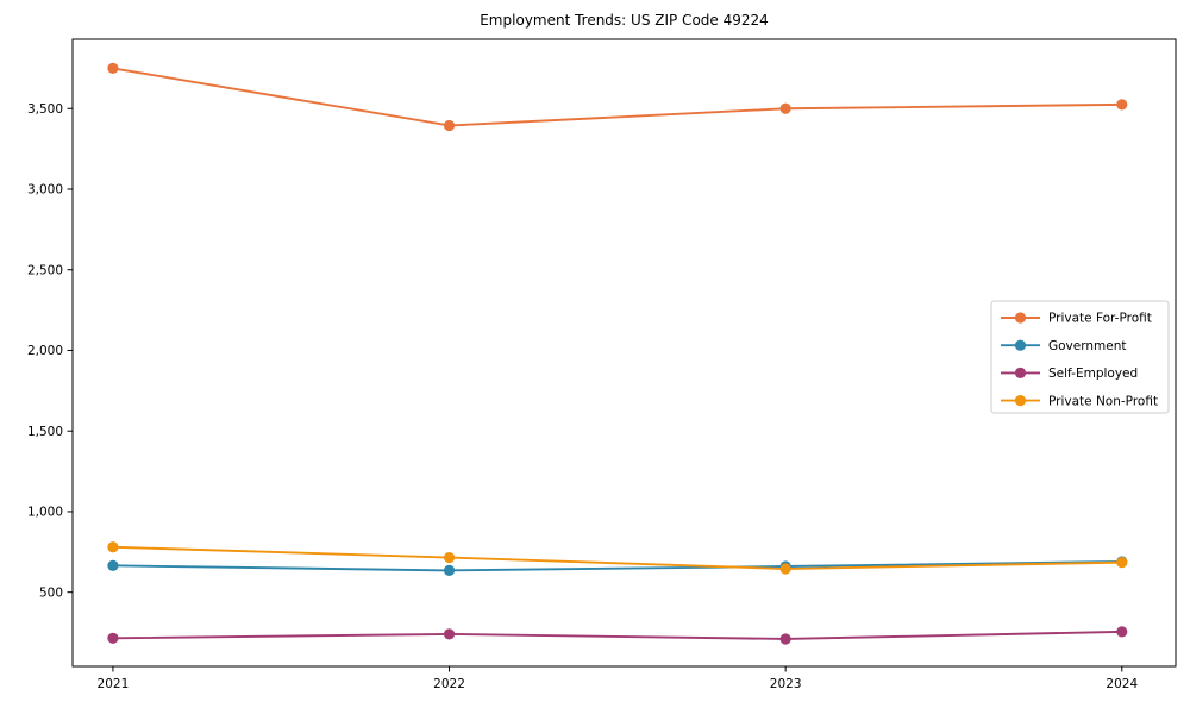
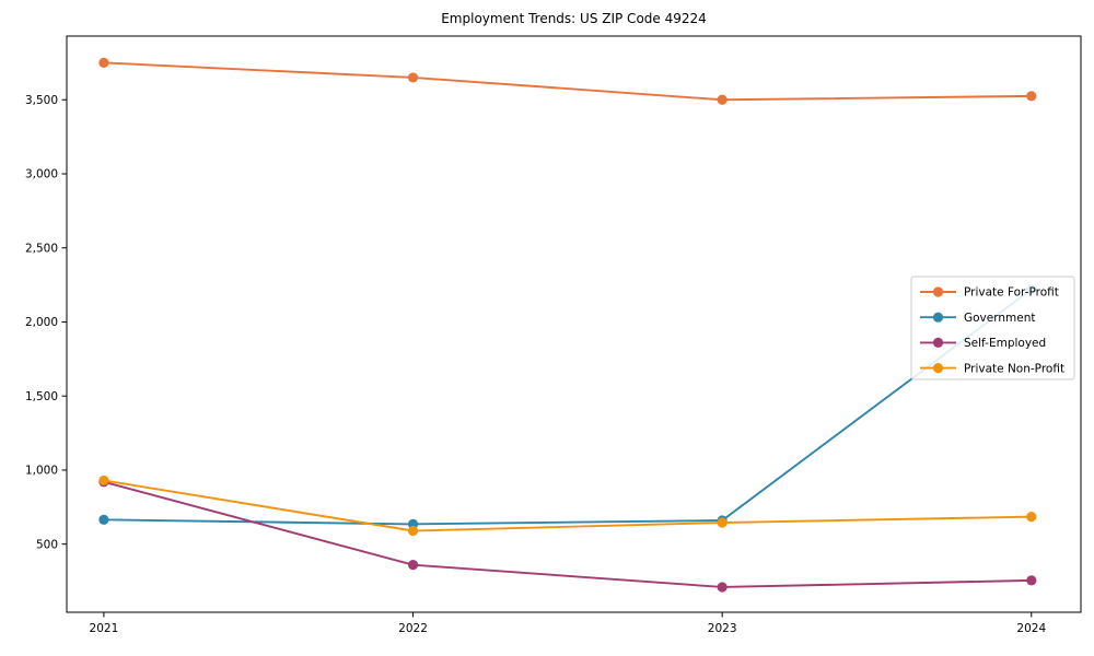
Self-Employed/2021: 220 -> 920
Private Non-Profit/2021: 780 -> 930
Private For-Profit/2022: 3400 -> 3650
Self-Employed/2022: 240 -> 360
Private Non-Profit/2022: 720 -> 590
Government/2024: 690 -> 2220
